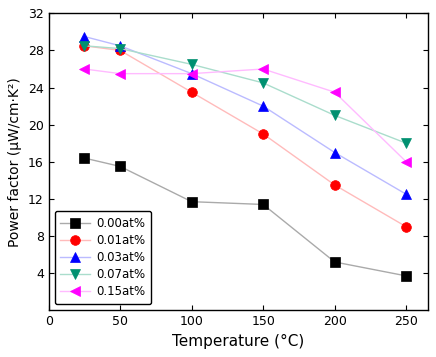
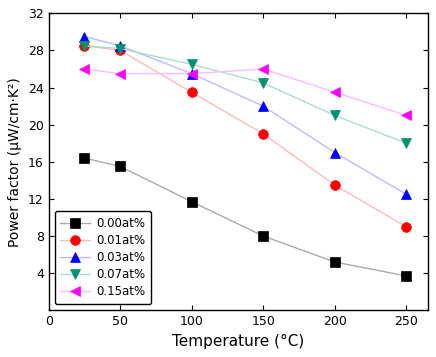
0.00at%/150: 11.4 -> 8.0
0.15at%/250: 16.0 -> 21.0
